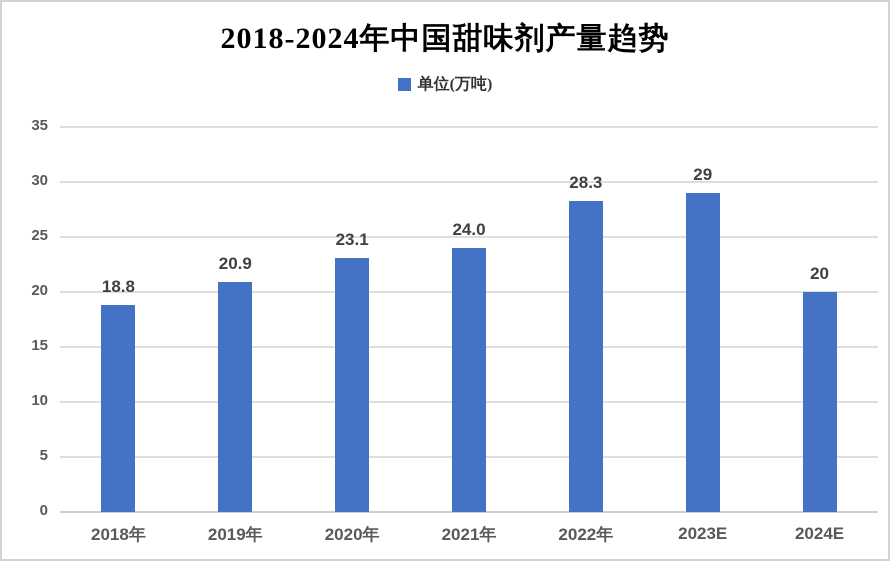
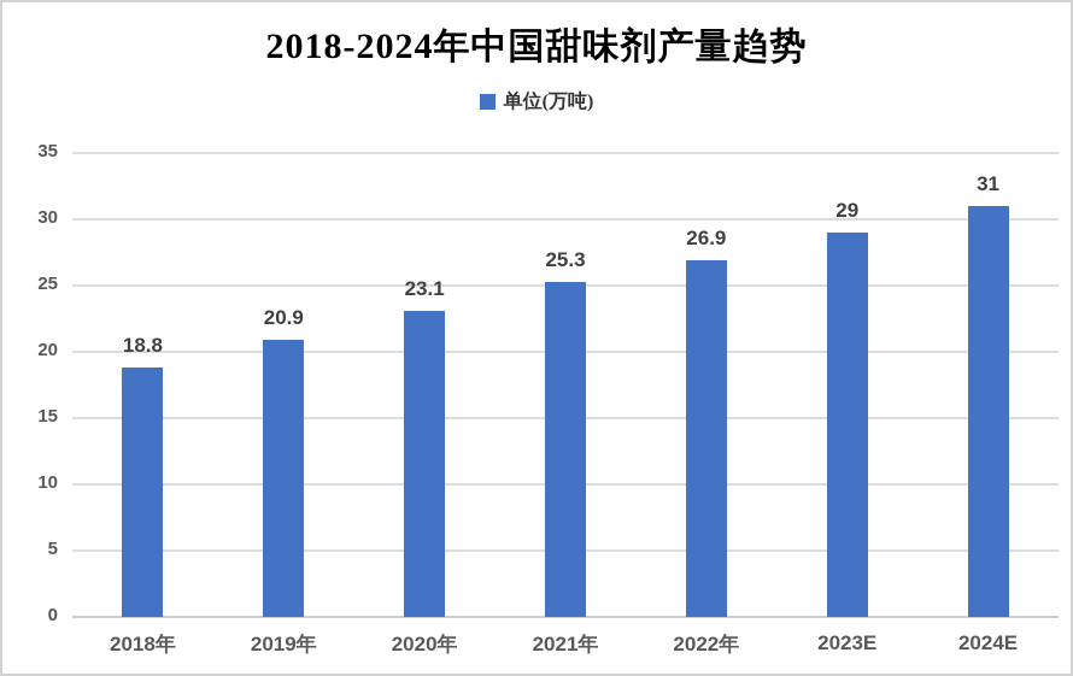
2021年: 24.0 -> 25.3
2022年: 28.3 -> 26.9
2024E: 20 -> 31
